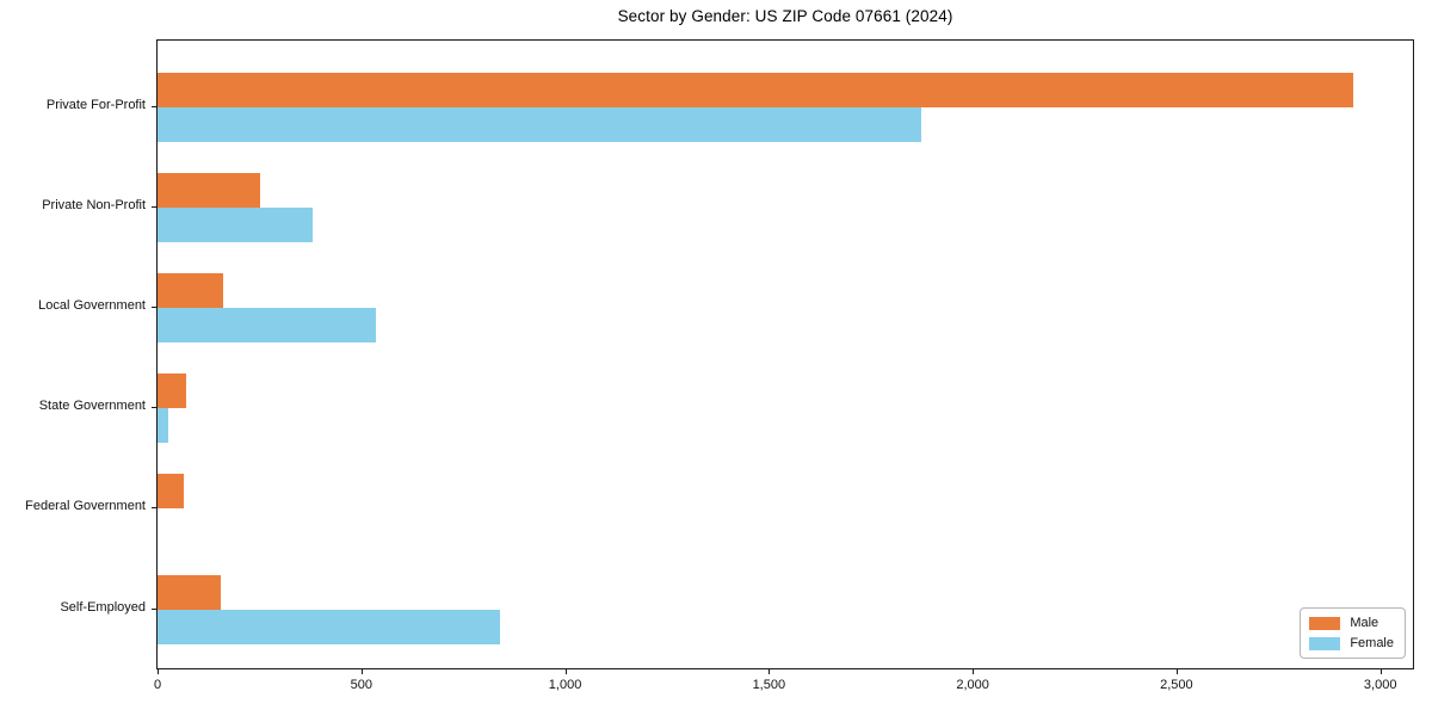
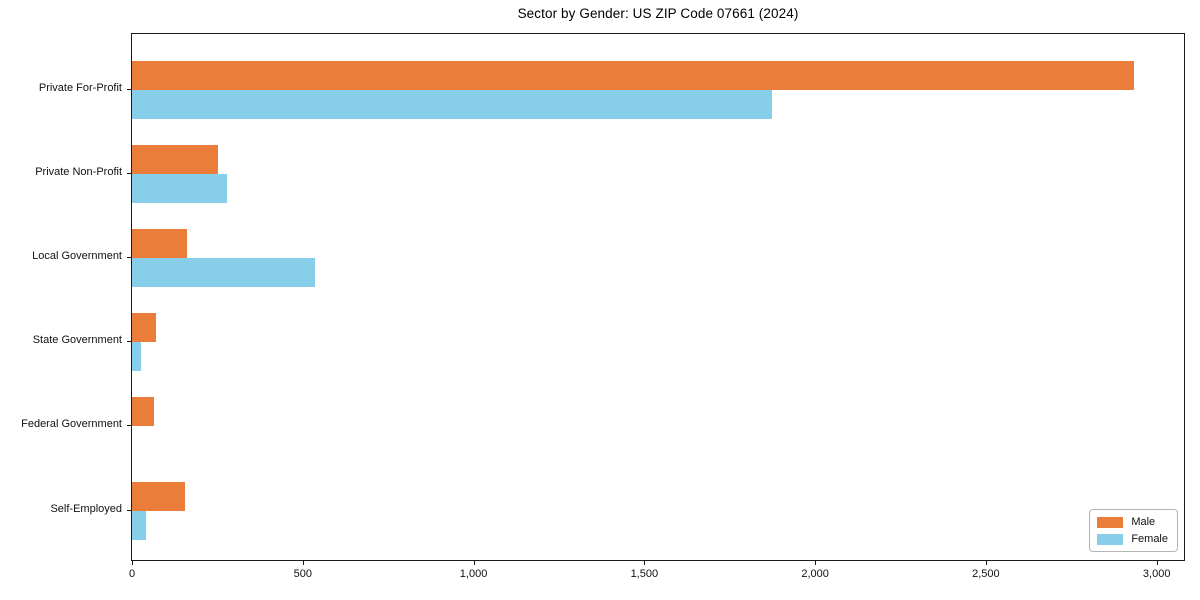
Female/Private Non-Profit: 380 -> 280
Female/Self-Employed: 840 -> 40
